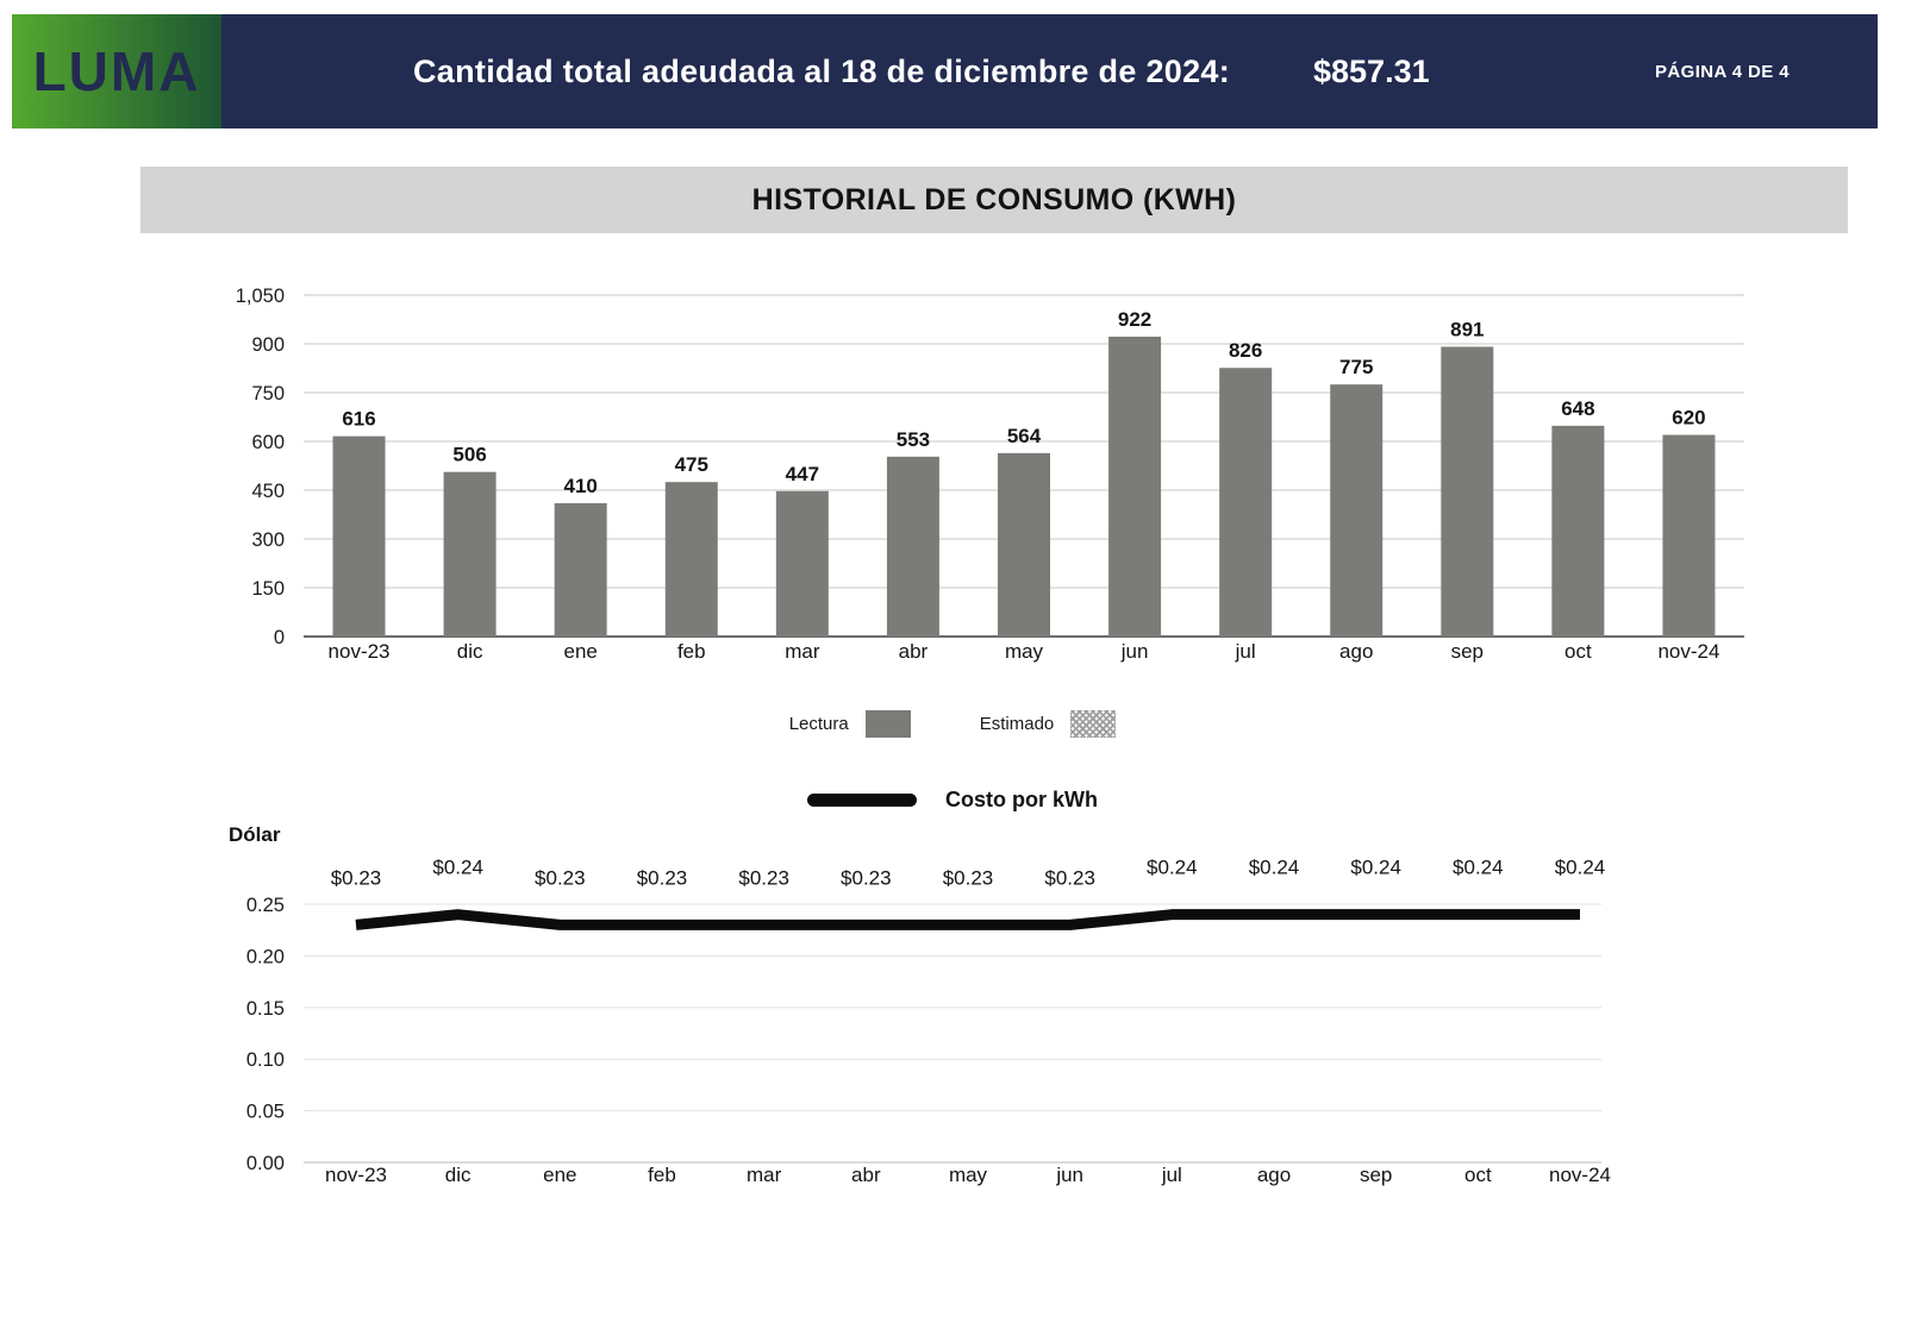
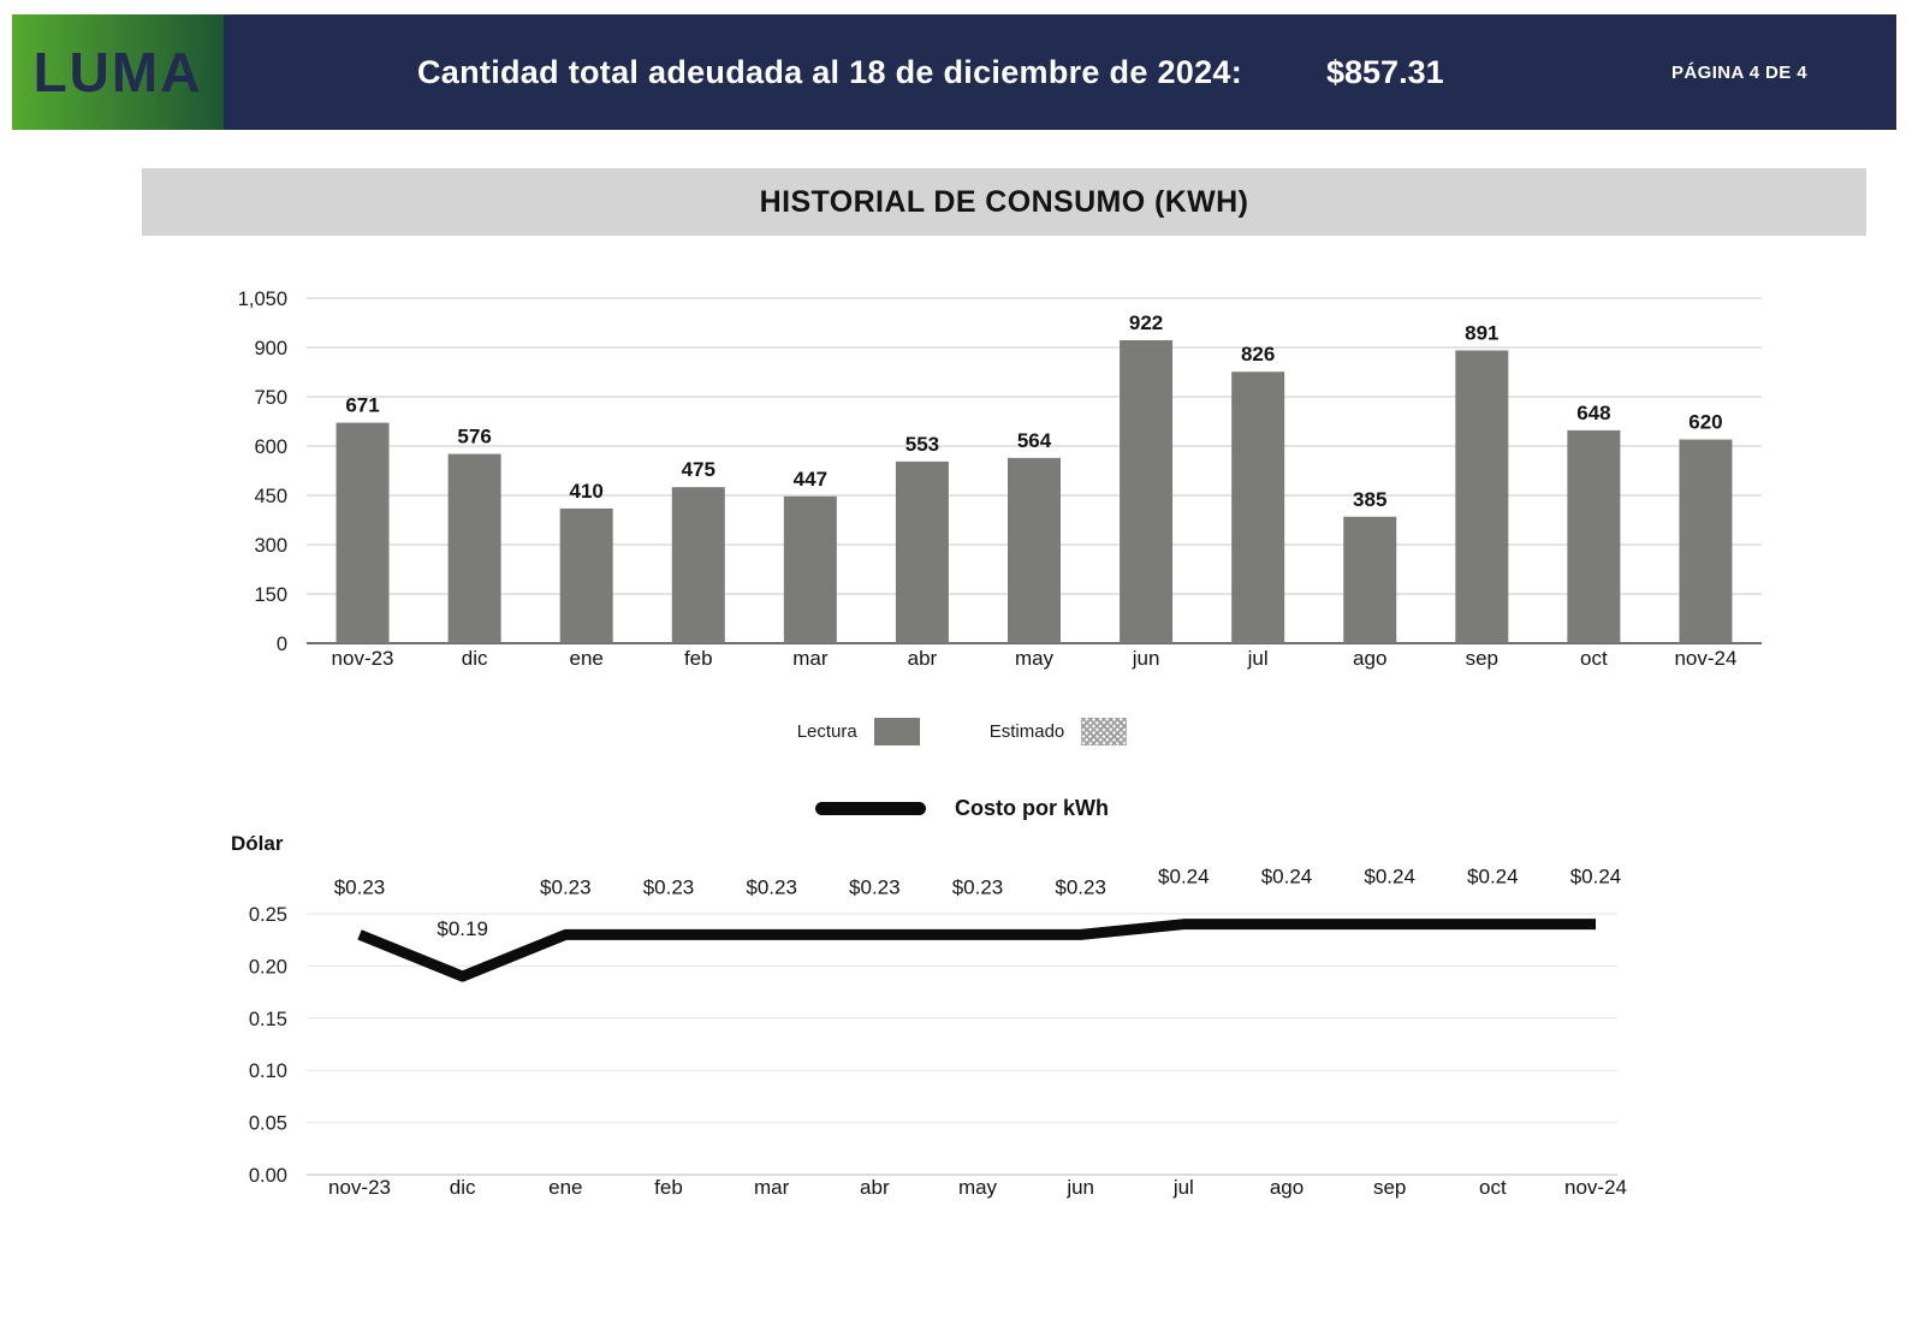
HISTORIAL DE CONSUMO (KWH)/nov-23: 616 -> 671
HISTORIAL DE CONSUMO (KWH)/dic: 506 -> 576
HISTORIAL DE CONSUMO (KWH)/ago: 775 -> 385
Costo por kWh/dic: $0.24 -> $0.19
